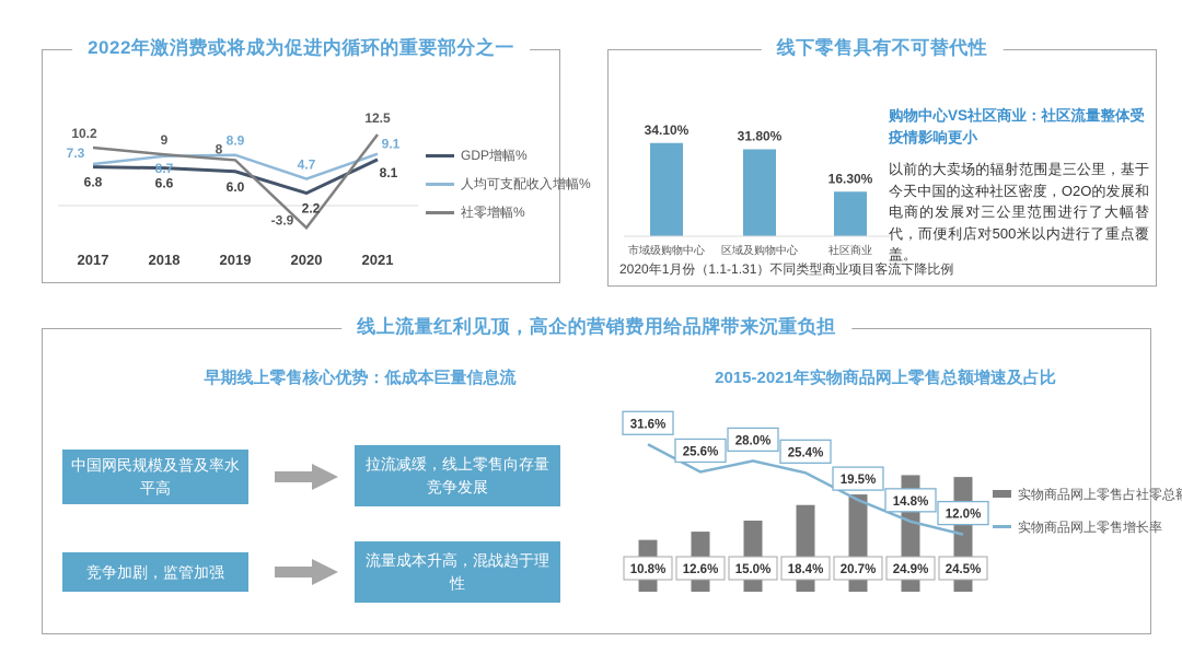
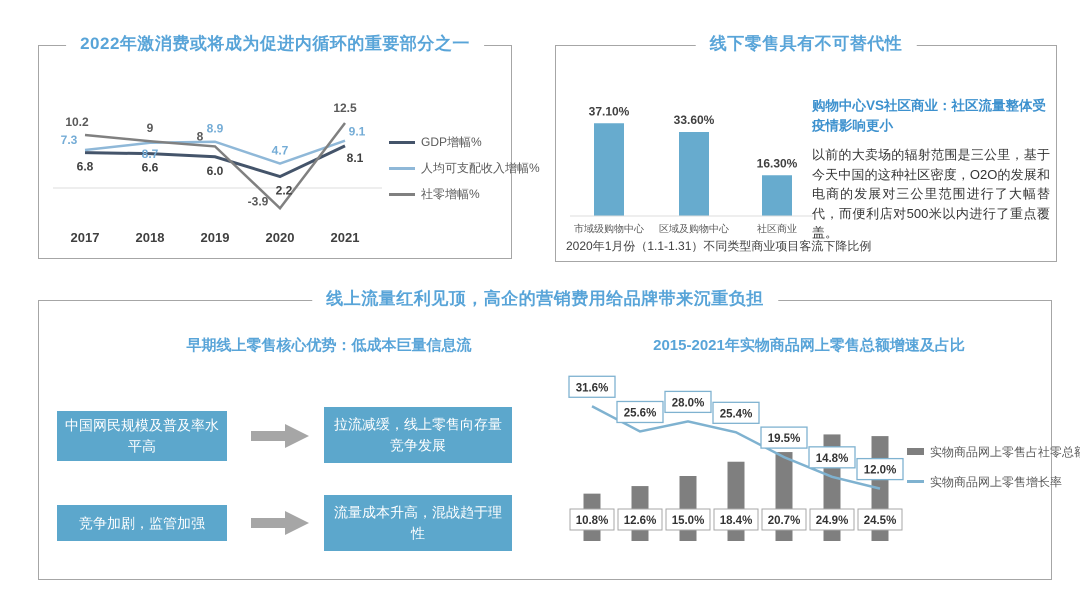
2020年1月份（1.1-1.31）不同类型商业项目客流下降比例/市域级购物中心: 34.10% -> 37.10%
2020年1月份（1.1-1.31）不同类型商业项目客流下降比例/区域及购物中心: 31.80% -> 33.60%
